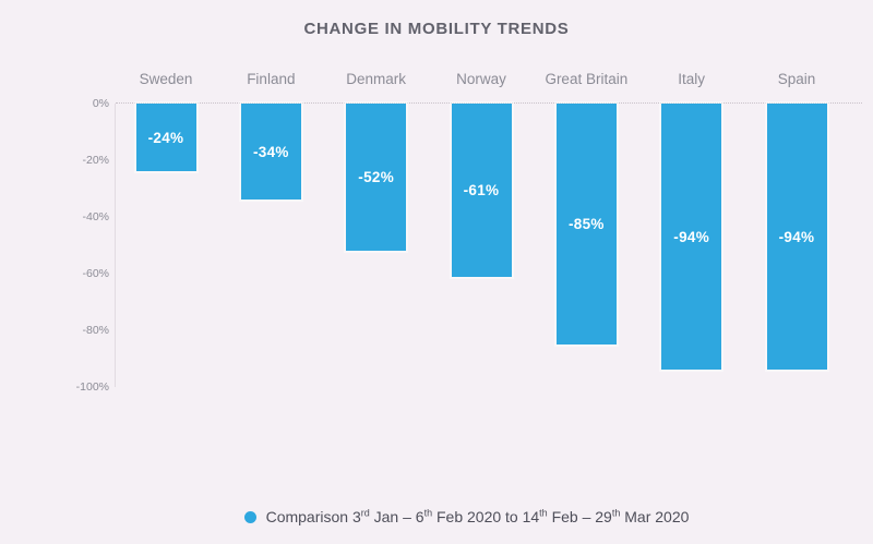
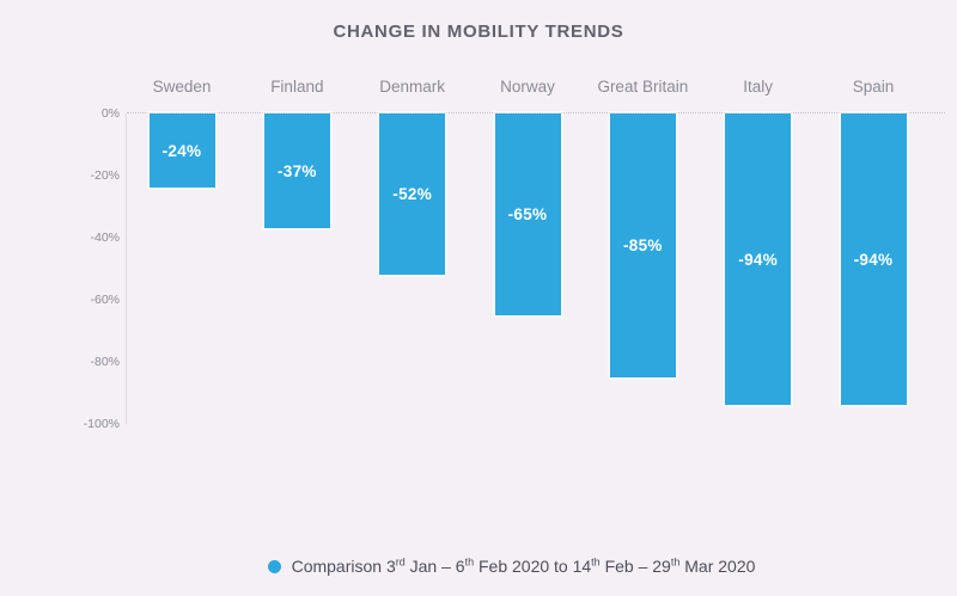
Finland: -34% -> -37%
Norway: -61% -> -65%
